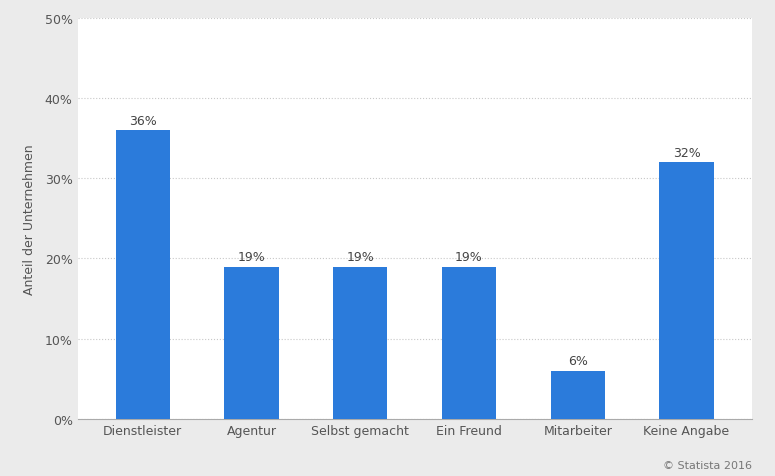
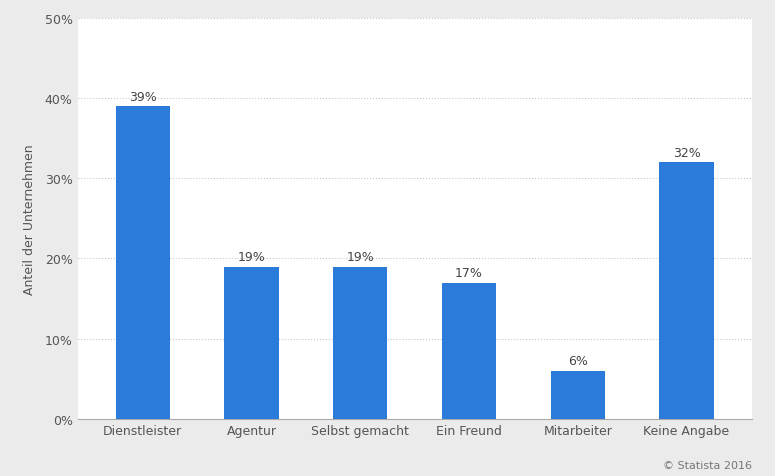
Dienstleister: 36% -> 39%
Ein Freund: 19% -> 17%
